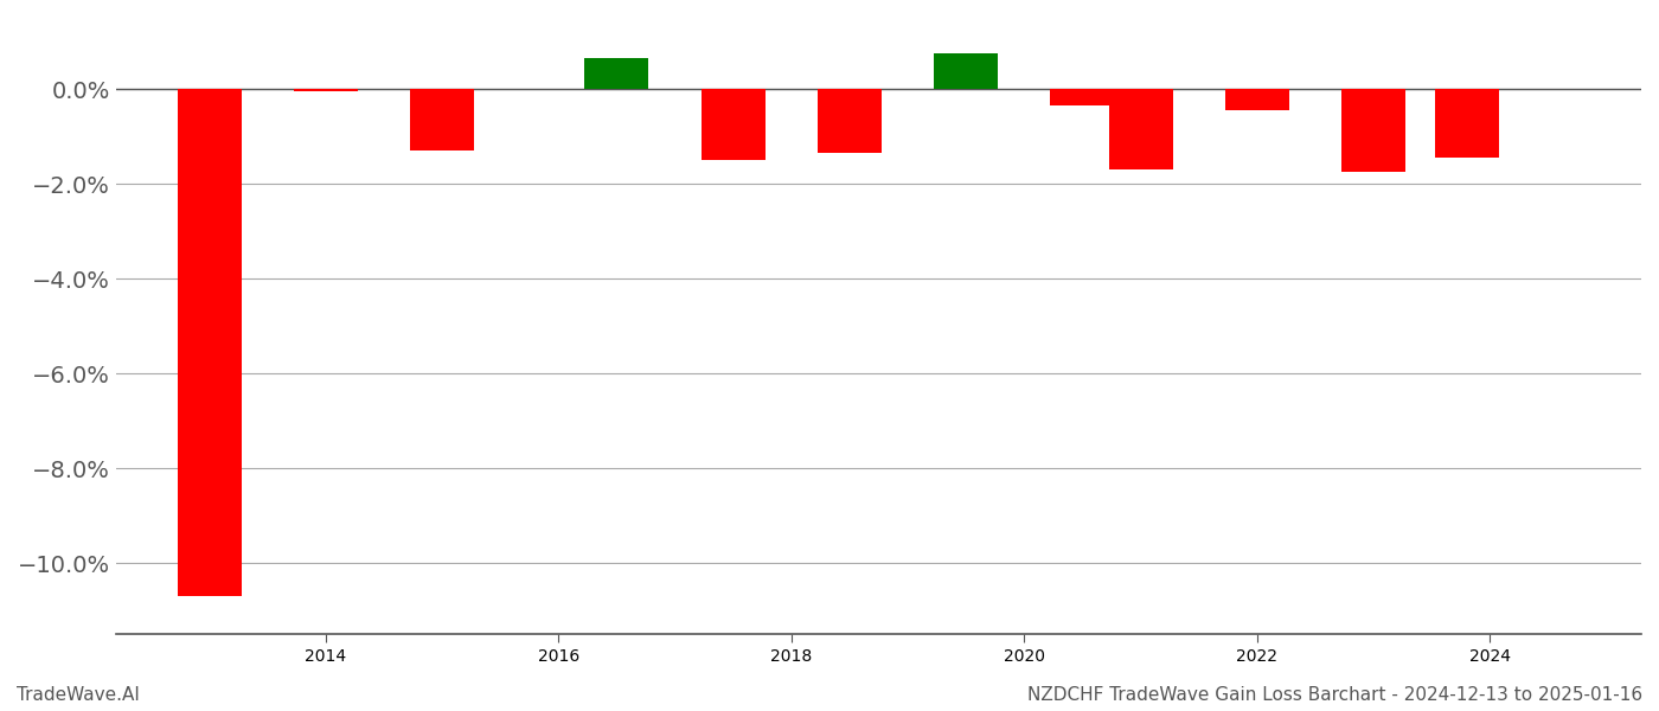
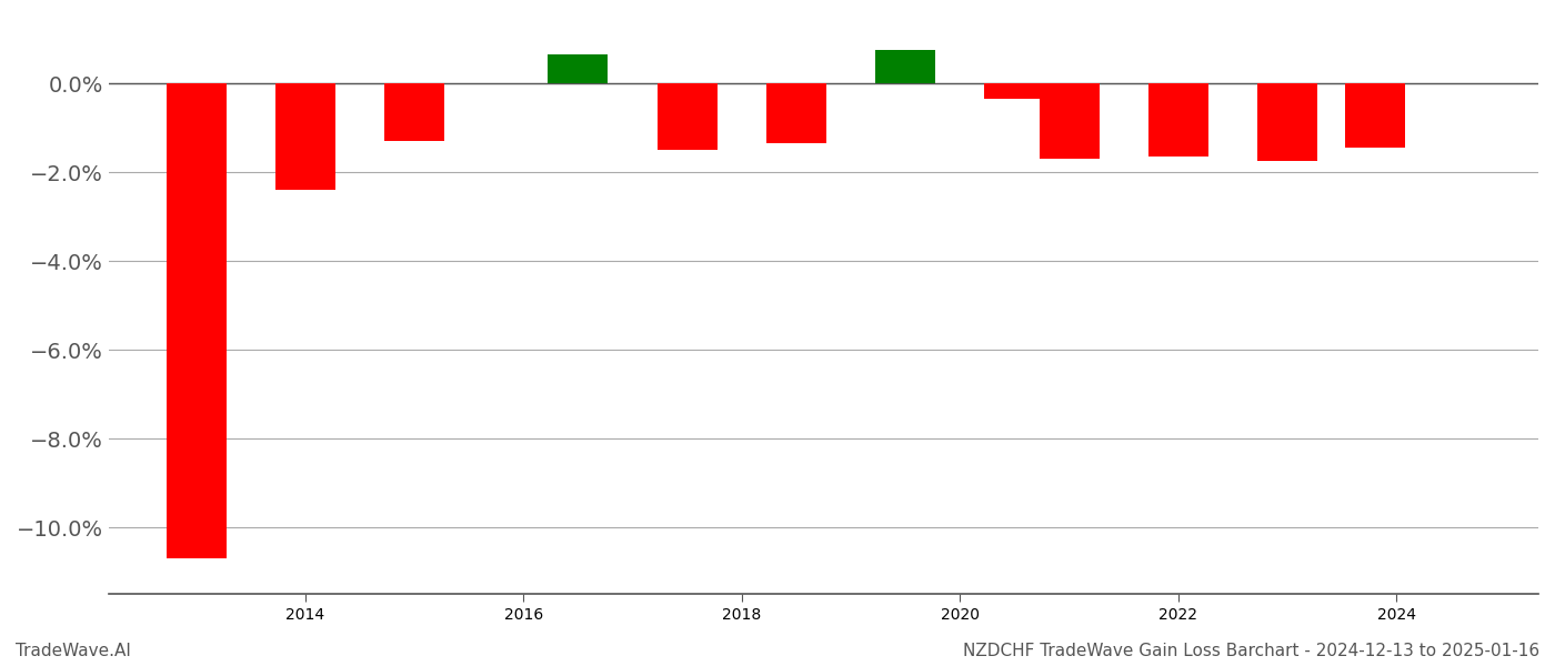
2014: -0.05% -> -2.40%
2022: -0.45% -> -1.65%
